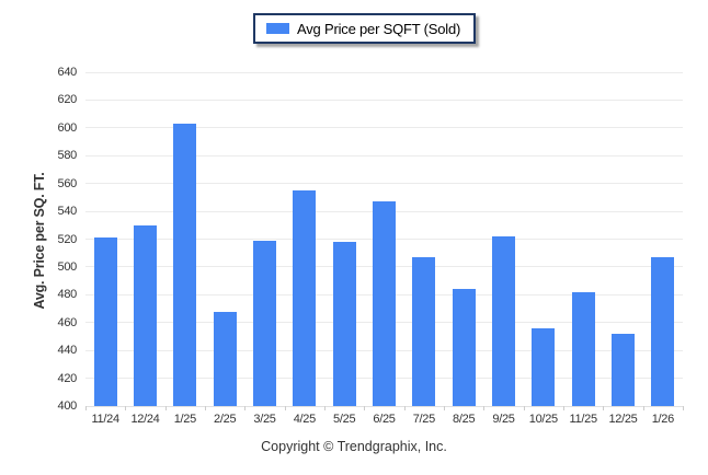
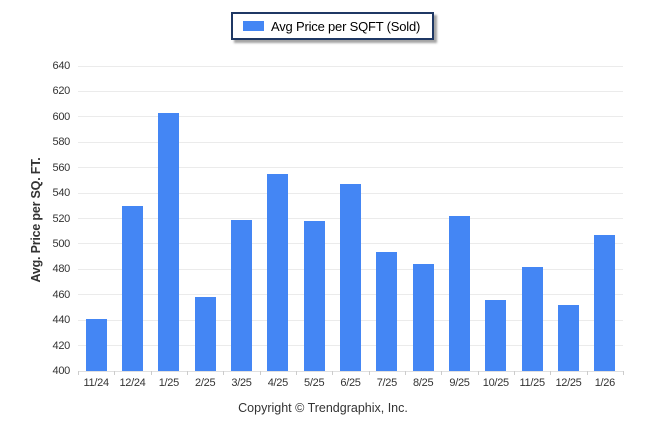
11/24: 521 -> 441
2/25: 468 -> 458
7/25: 507 -> 494
